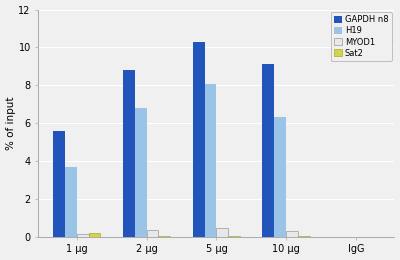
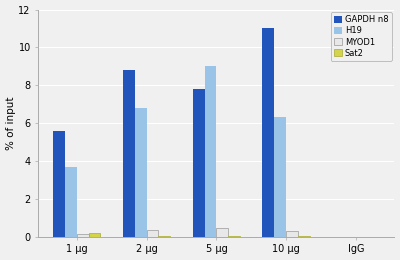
GAPDH n8/5 μg: 10.3 -> 7.8
H19/5 μg: 8.1 -> 9.0
GAPDH n8/10 μg: 9.1 -> 11.0
